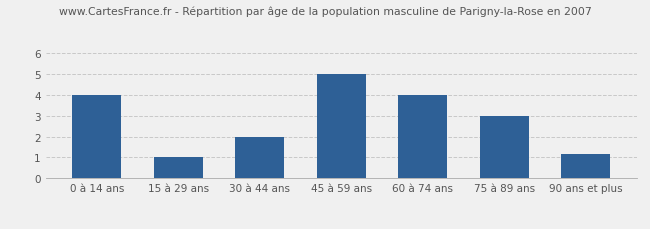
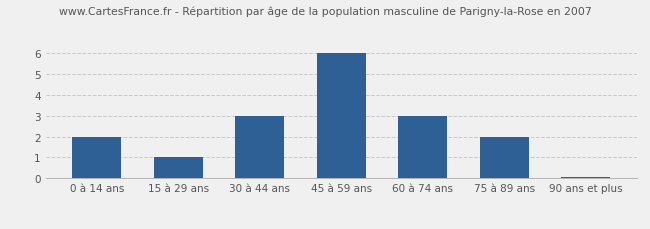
0 à 14 ans: 4.00 -> 2.00
30 à 44 ans: 2.00 -> 3.00
45 à 59 ans: 5.00 -> 6.00
60 à 74 ans: 4.00 -> 3.00
75 à 89 ans: 3.00 -> 2.00
90 ans et plus: 1.15 -> 0.07
